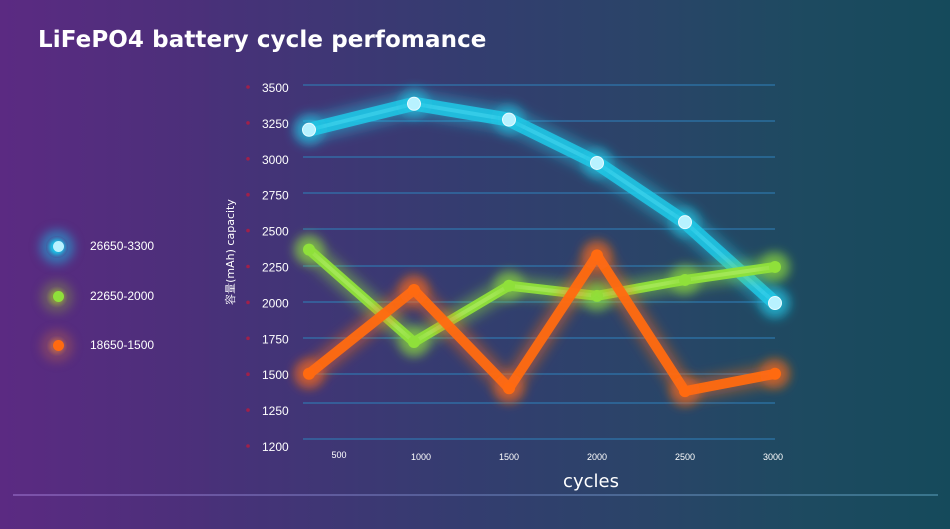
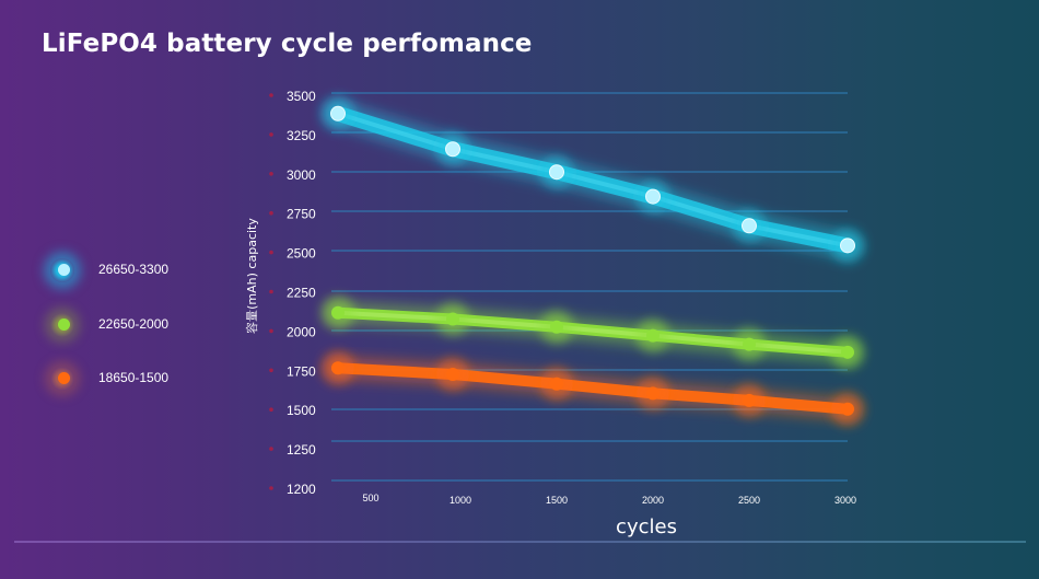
26650-3300/500: 3190 -> 3370
22650-2000/500: 2360 -> 2110
18650-1500/500: 1500 -> 1760
26650-3300/1000: 3370 -> 3140
22650-2000/1000: 1720 -> 2070
18650-1500/1000: 2080 -> 1720
26650-3300/1500: 3260 -> 3000
22650-2000/1500: 2110 -> 2020
18650-1500/1500: 1400 -> 1660
26650-3300/2000: 2960 -> 2840
22650-2000/2000: 2040 -> 1960
18650-1500/2000: 2320 -> 1600
26650-3300/2500: 2550 -> 2660
22650-2000/2500: 2150 -> 1910
18650-1500/2500: 1380 -> 1560
26650-3300/3000: 1990 -> 2540
22650-2000/3000: 2240 -> 1860
